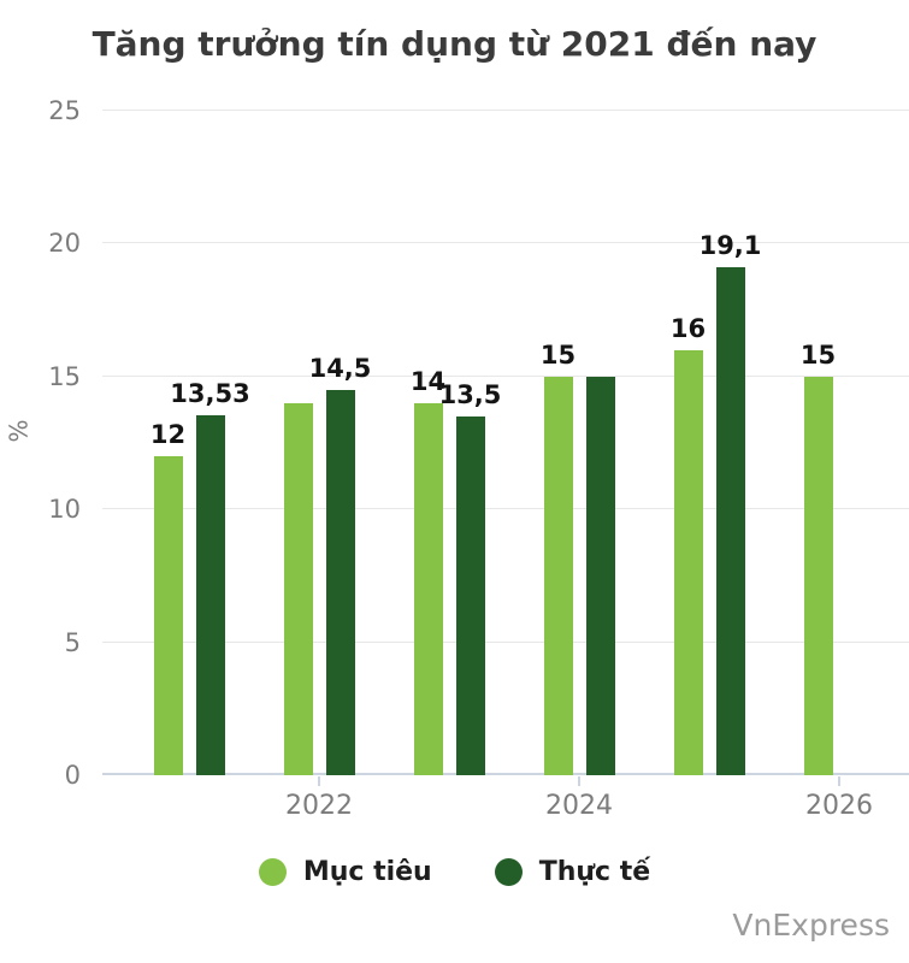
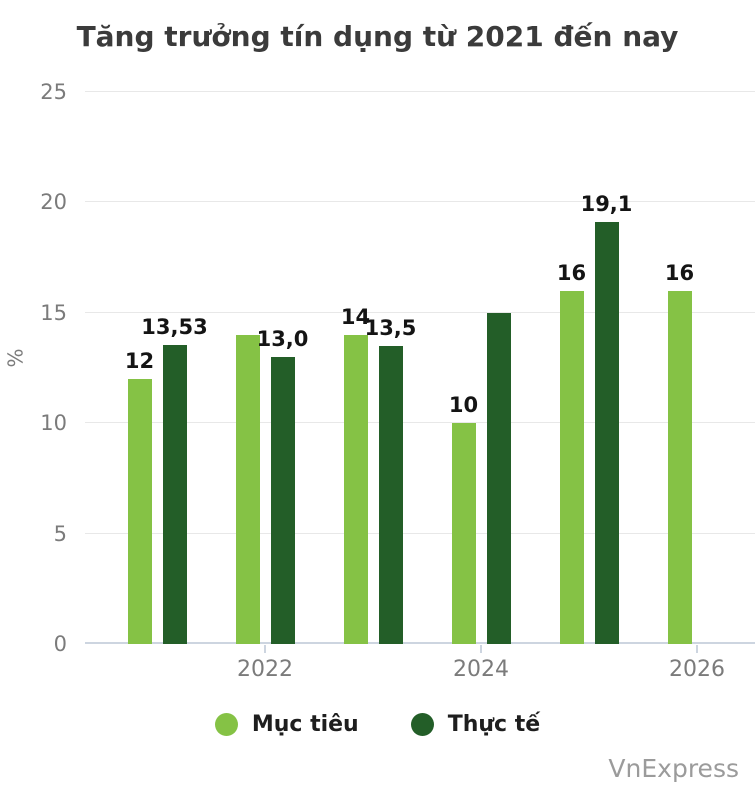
Thực tế/2022: 14,5 -> 13,0
Mục tiêu/2024: 15 -> 10
Mục tiêu/2026: 15 -> 16
